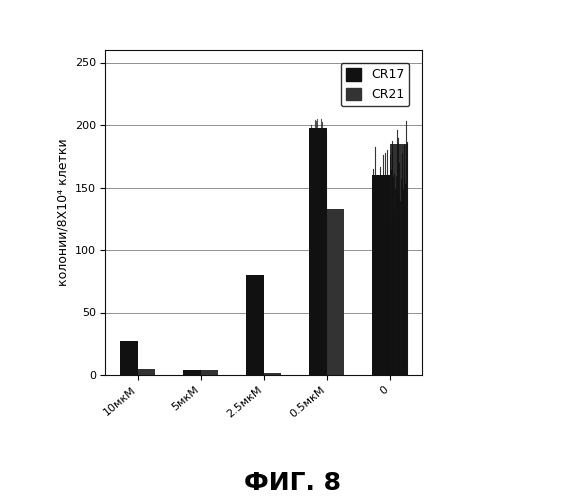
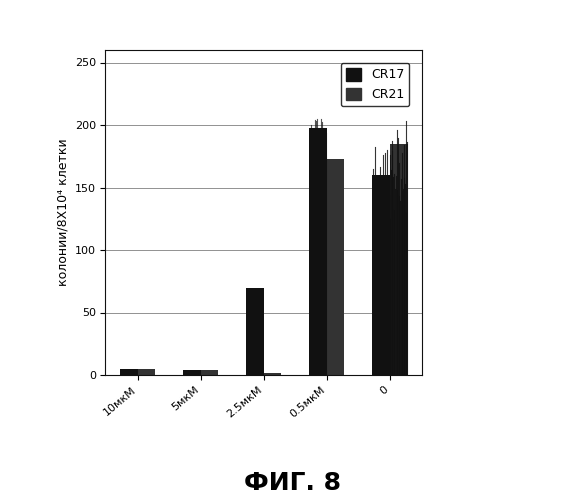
CR17/10мкМ: 27 -> 5
CR17/2.5мкМ: 80 -> 70
CR21/0.5мкМ: 133 -> 173
